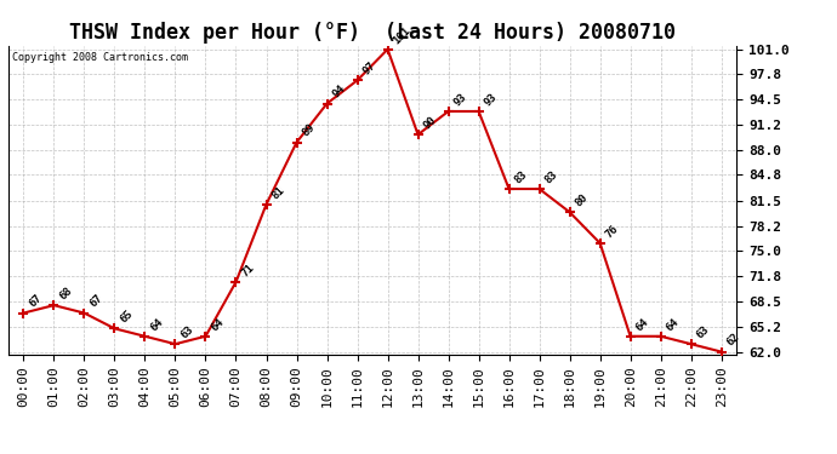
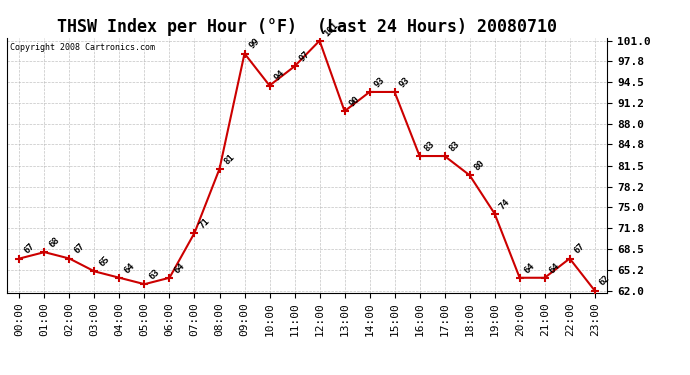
09:00: 89 -> 99
19:00: 76 -> 74
22:00: 63 -> 67
